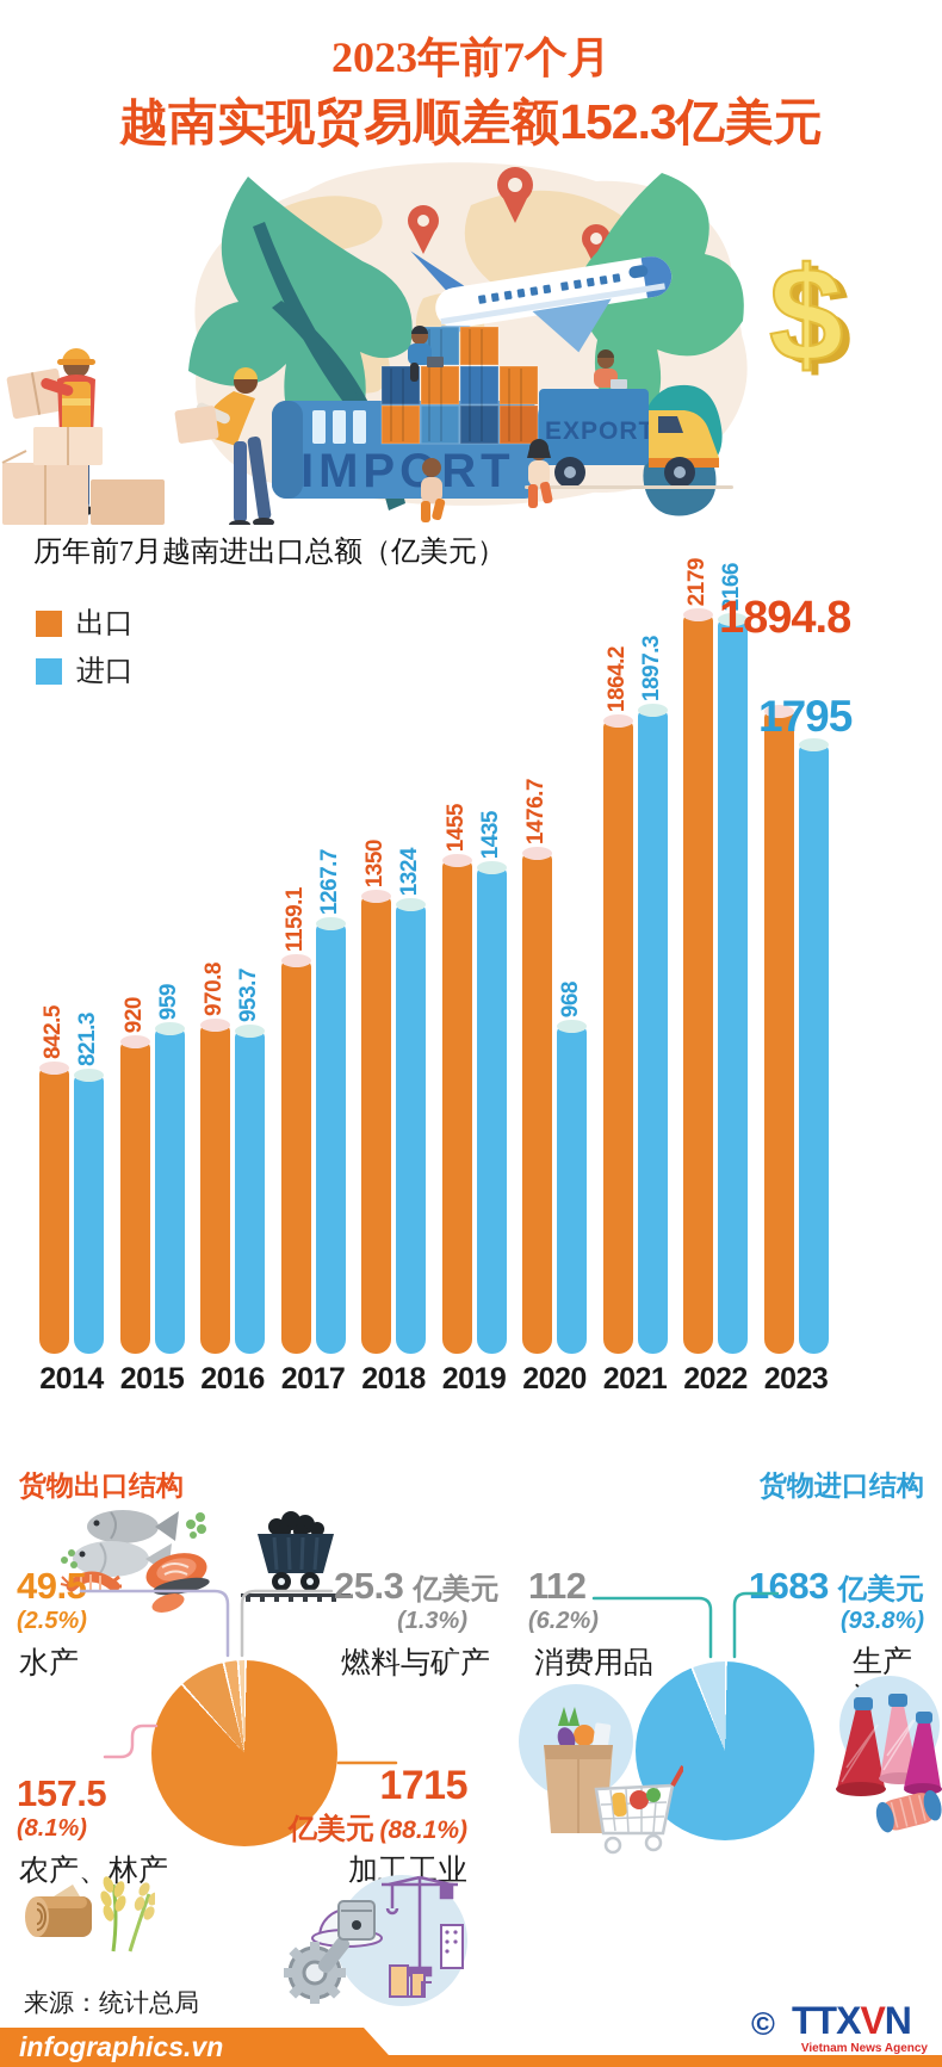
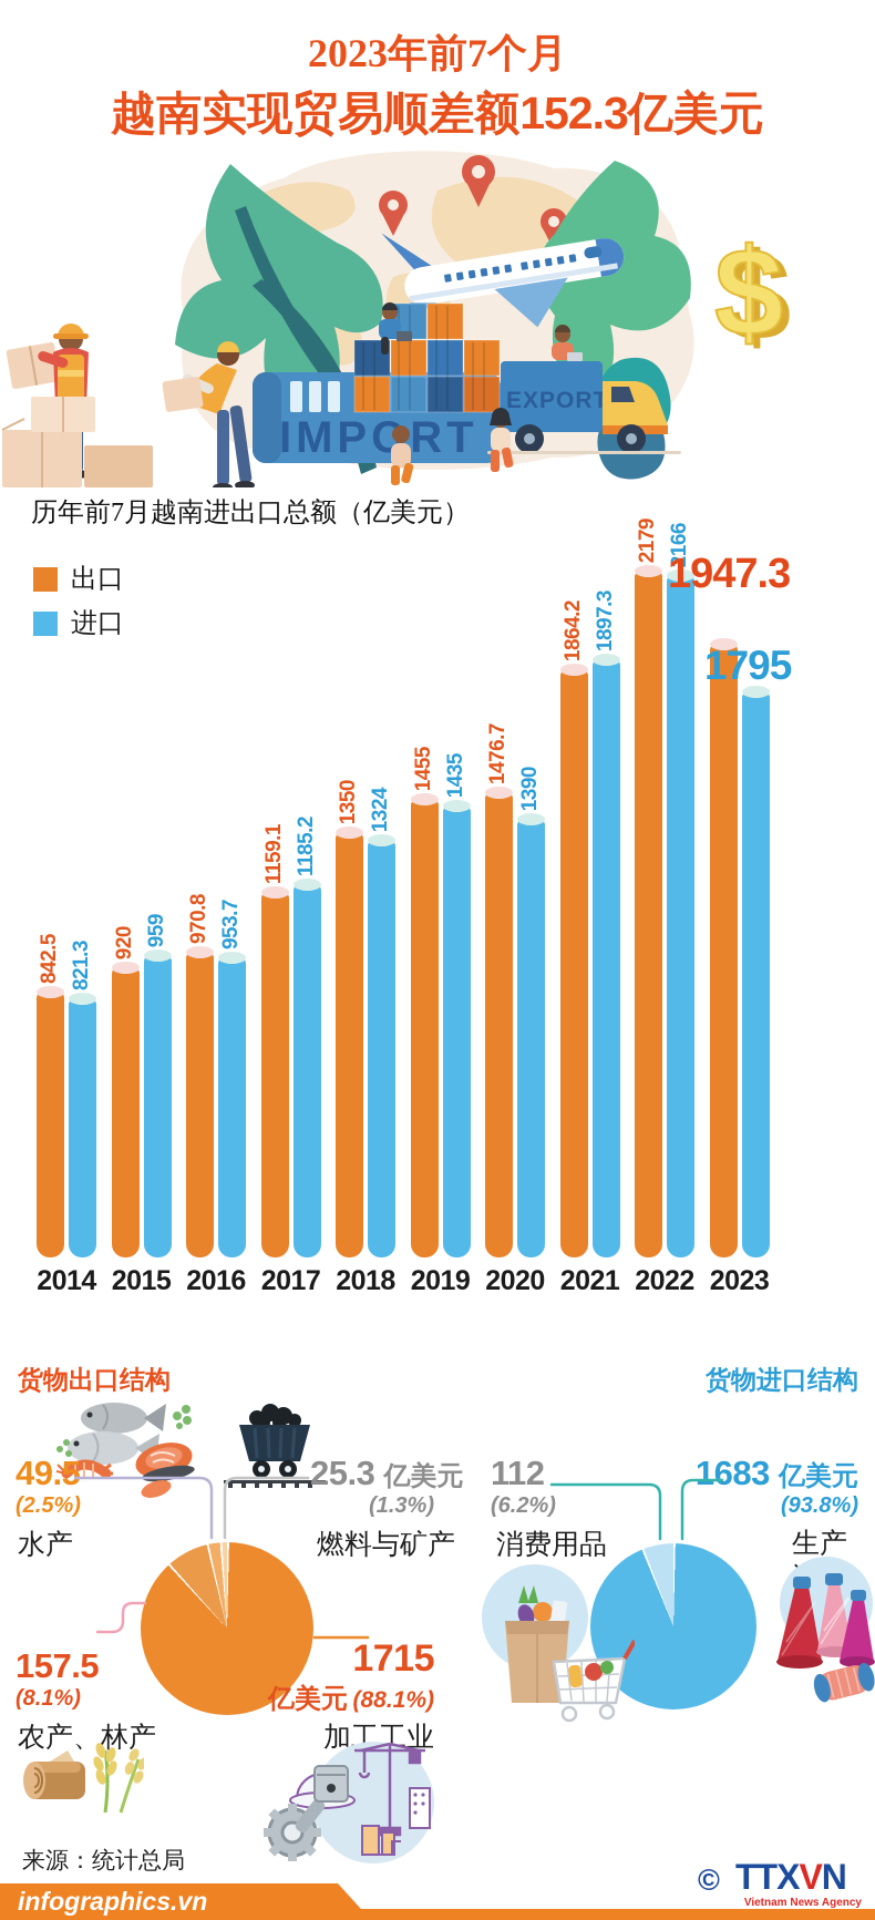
历年前7月越南进出口总额（亿美元）/进口/2017: 1267.7 -> 1185.2
历年前7月越南进出口总额（亿美元）/进口/2020: 968 -> 1390
历年前7月越南进出口总额（亿美元）/出口/2023: 1894.8 -> 1947.3
